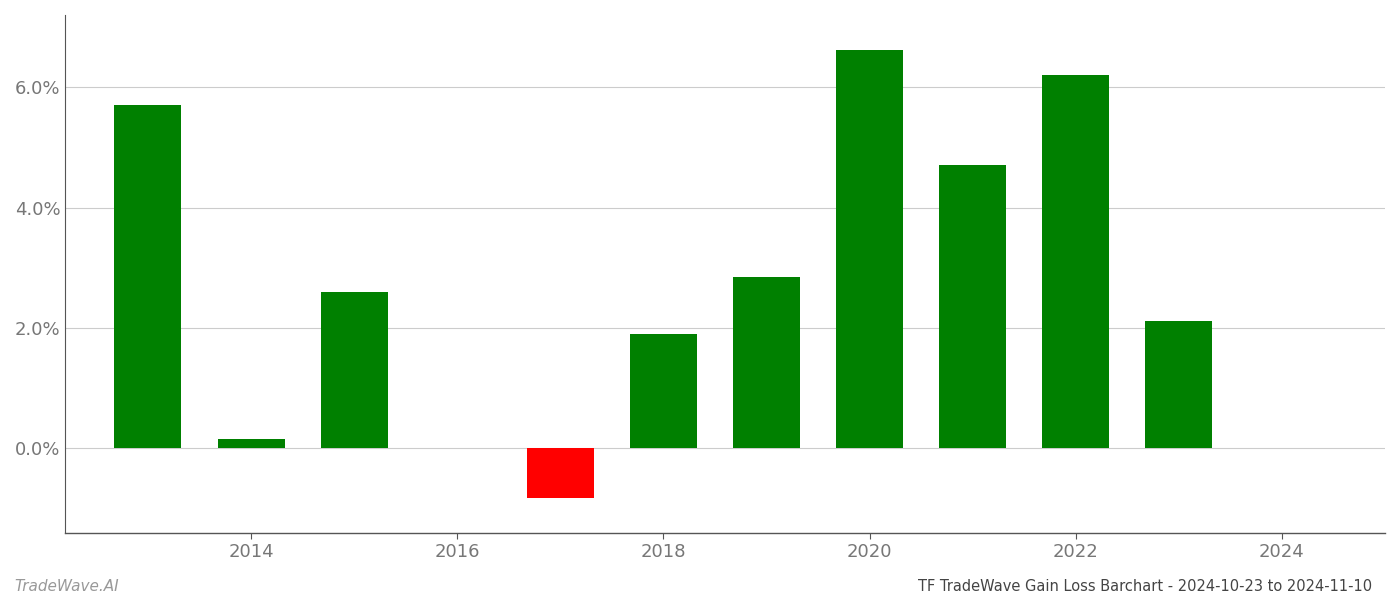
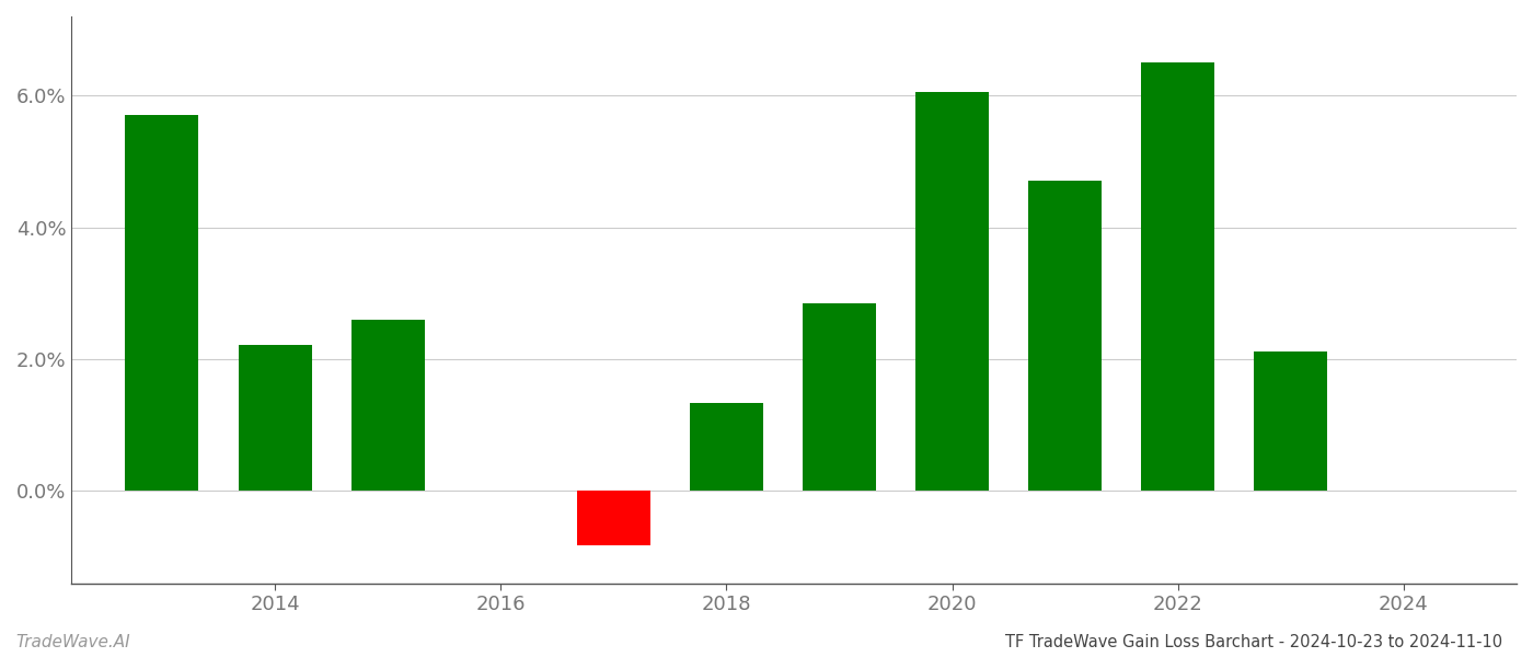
2014: 0.16% -> 2.22%
2018: 1.90% -> 1.33%
2020: 6.62% -> 6.05%
2022: 6.20% -> 6.50%
